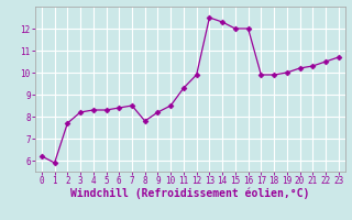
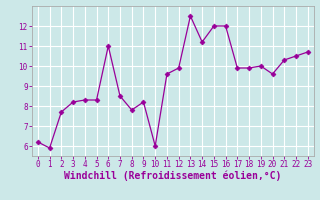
6: 8.4 -> 11.0
10: 8.5 -> 6.0
11: 9.3 -> 9.6
14: 12.3 -> 11.2
20: 10.2 -> 9.6
